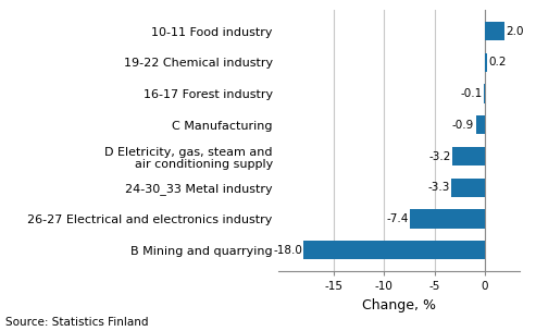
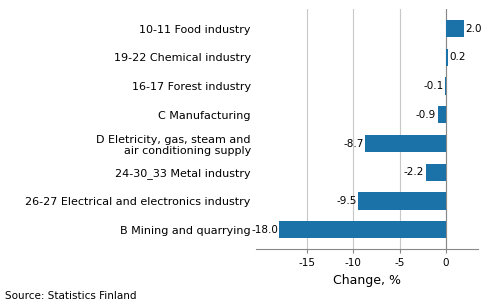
D Eletricity, gas, steam and air conditioning supply: -3.2 -> -8.7
24-30_33 Metal industry: -3.3 -> -2.2
26-27 Electrical and electronics industry: -7.4 -> -9.5
